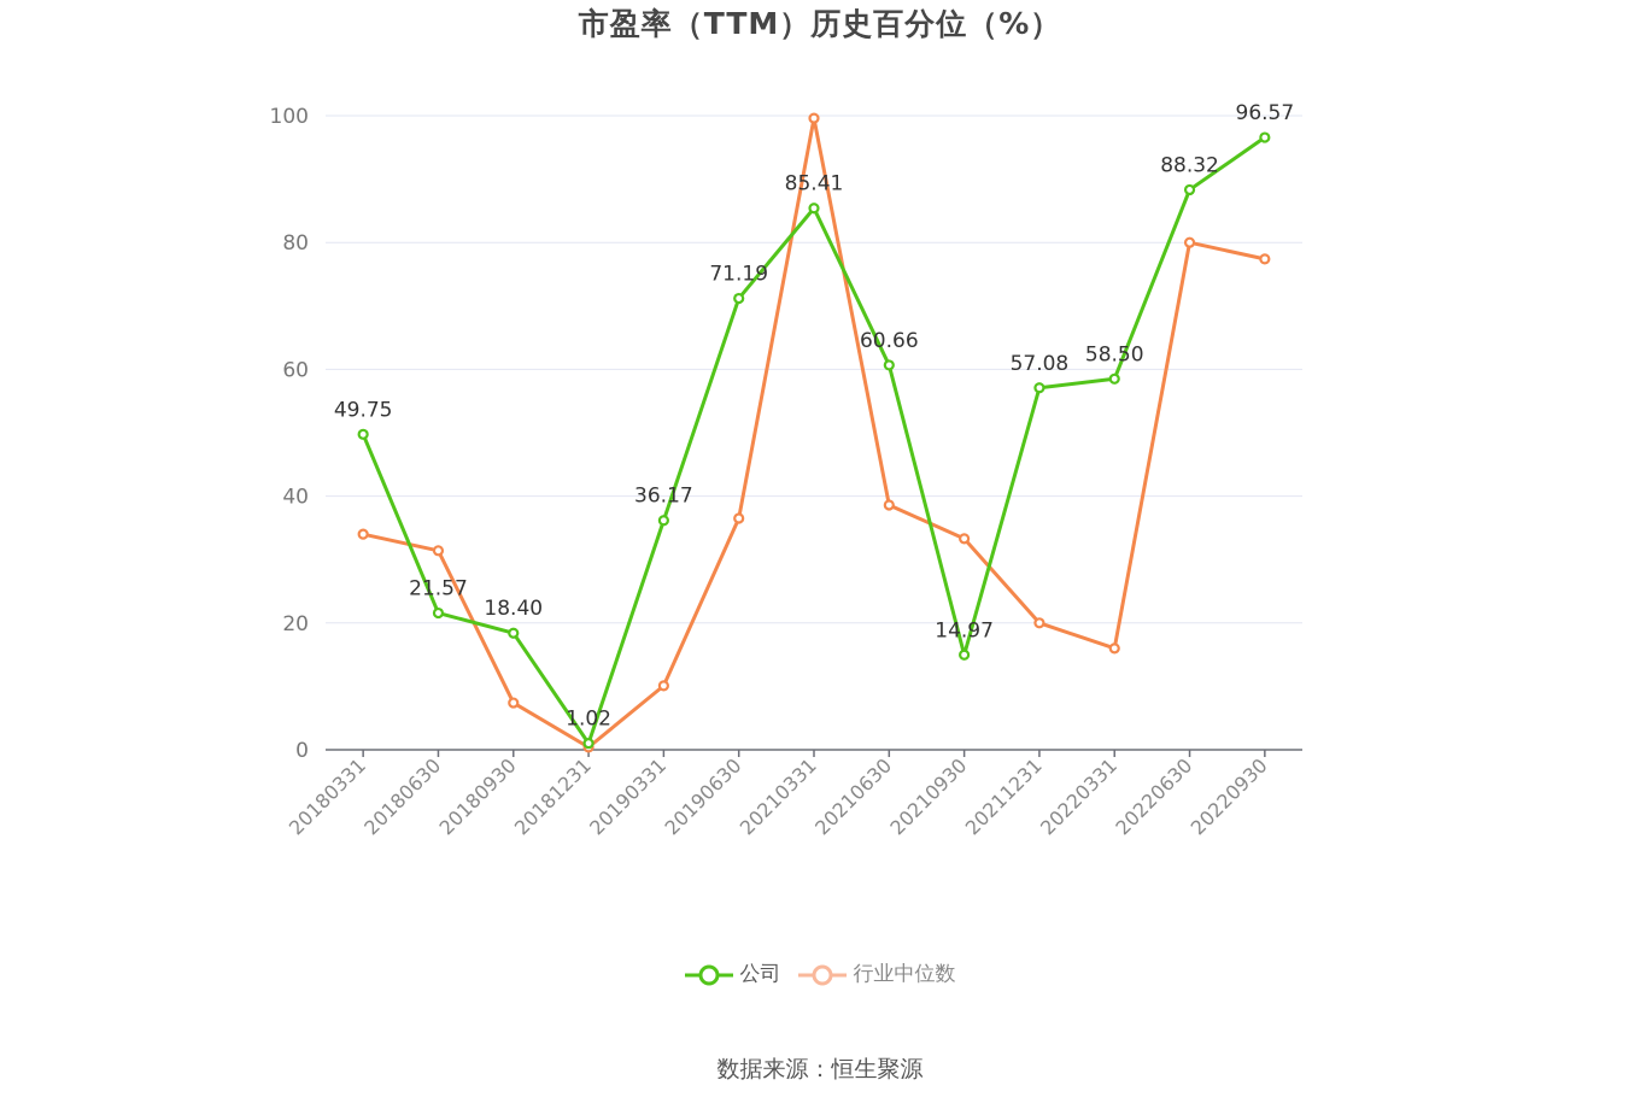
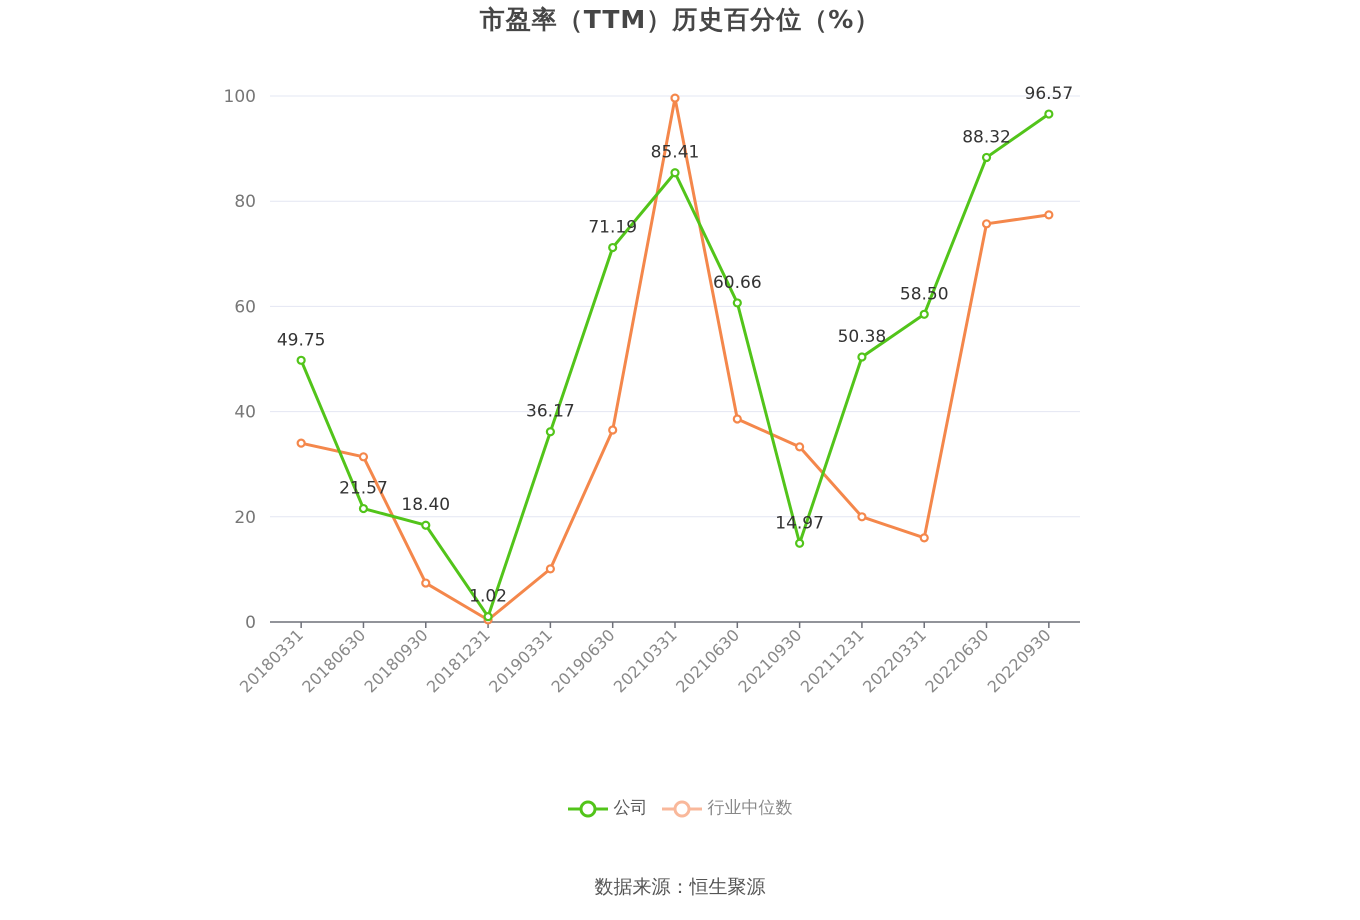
公司/20211231: 57.08 -> 50.38
行业中位数/20220630: 80 -> 76
